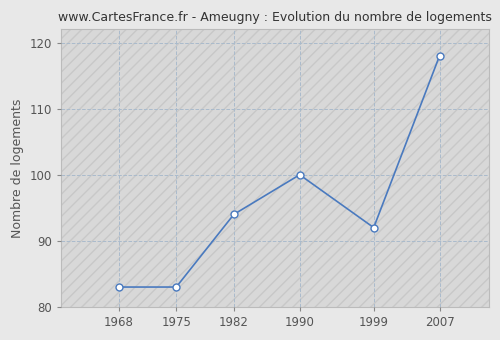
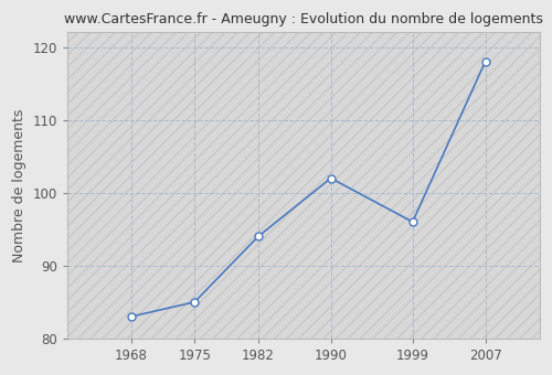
1975: 83 -> 85
1990: 100 -> 102
1999: 92 -> 96
